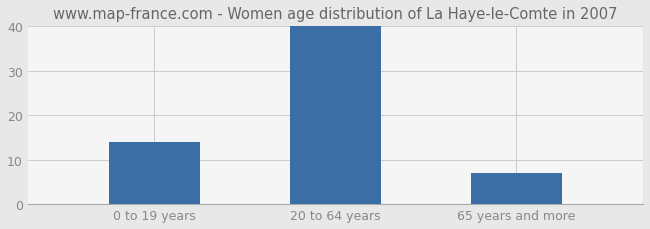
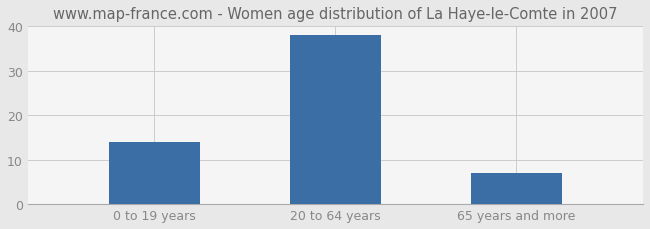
20 to 64 years: 40 -> 38
